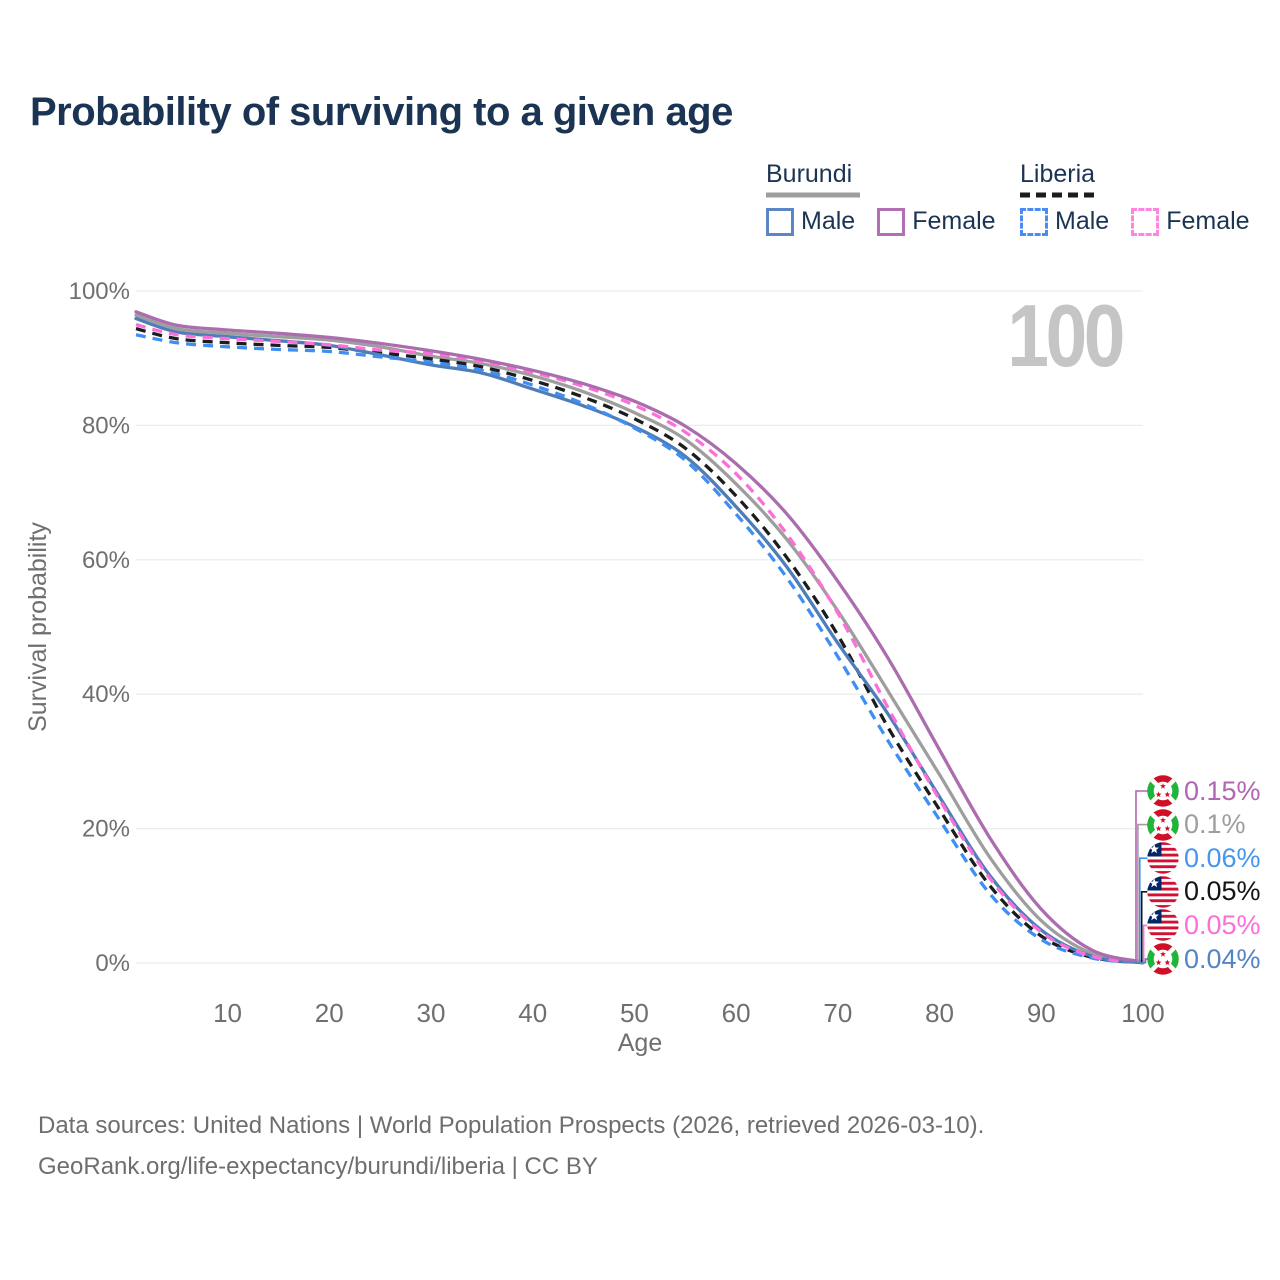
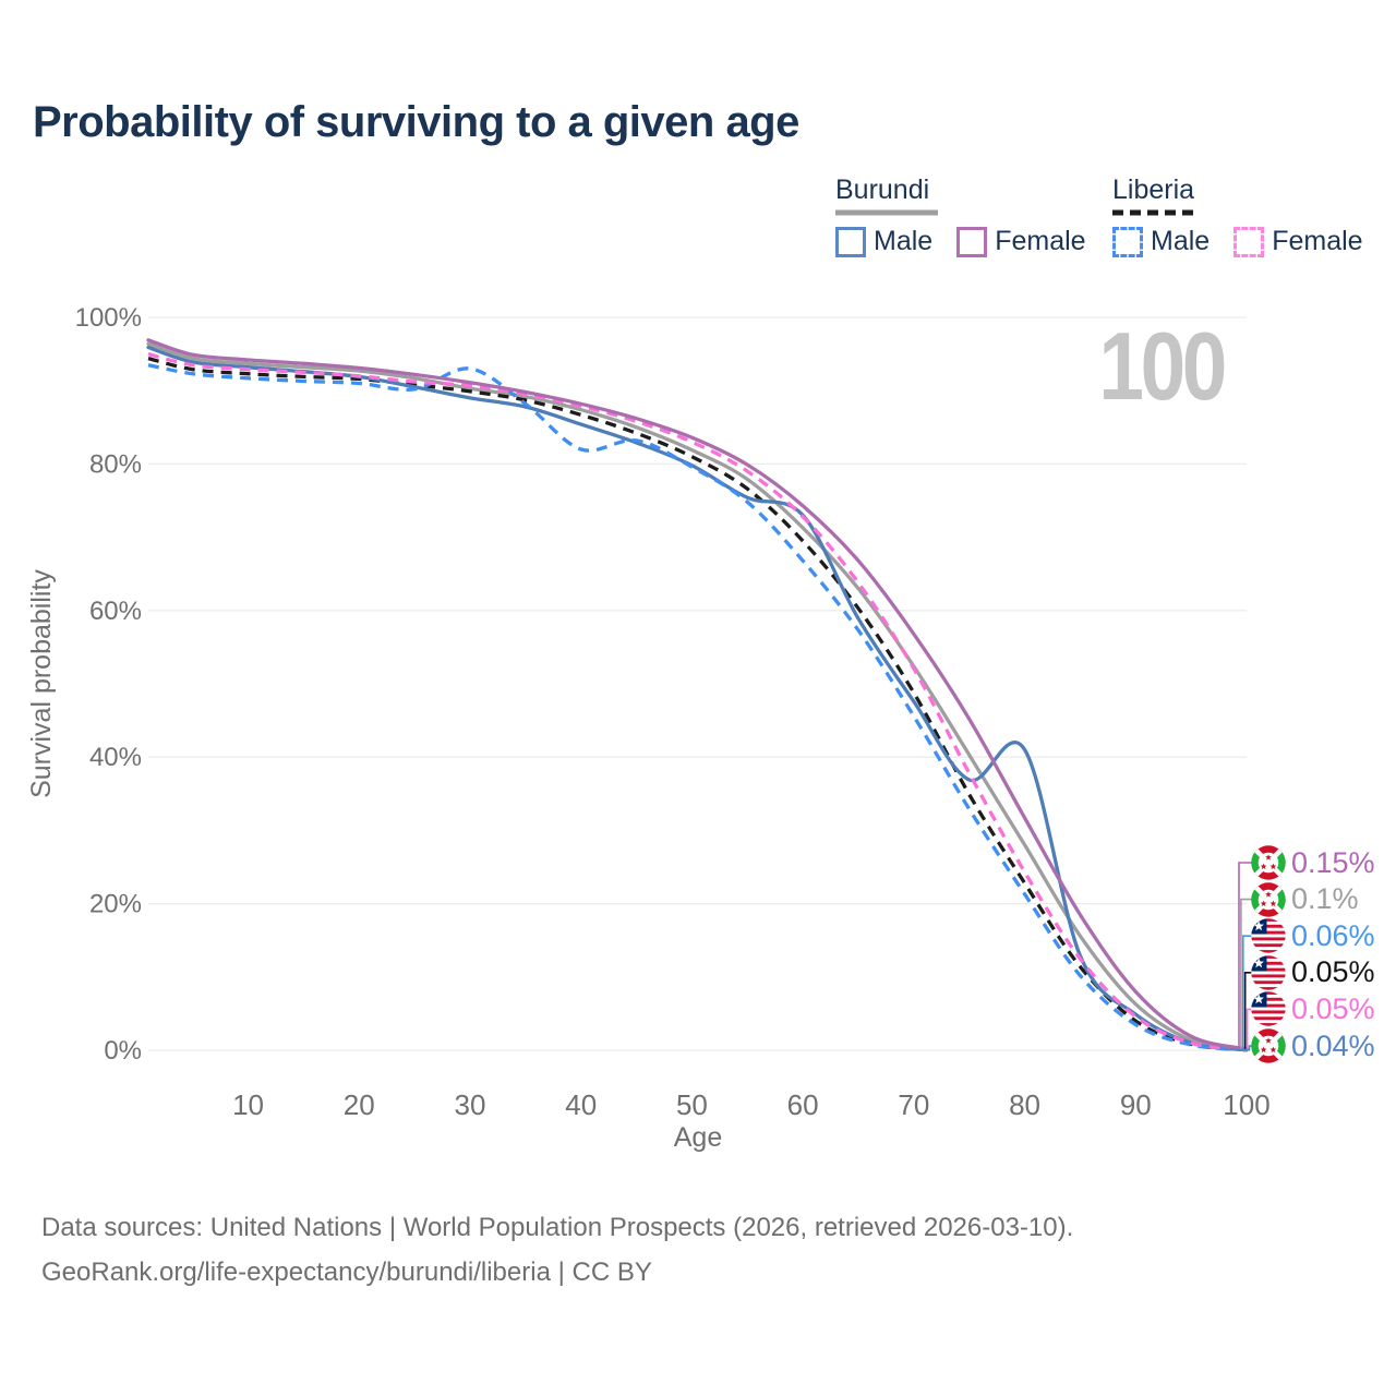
Liberia Male/30: 89% -> 93%
Liberia Male/40: 86% -> 82%
Burundi Male/60: 68% -> 73%
Burundi Male/80: 25% -> 41%
